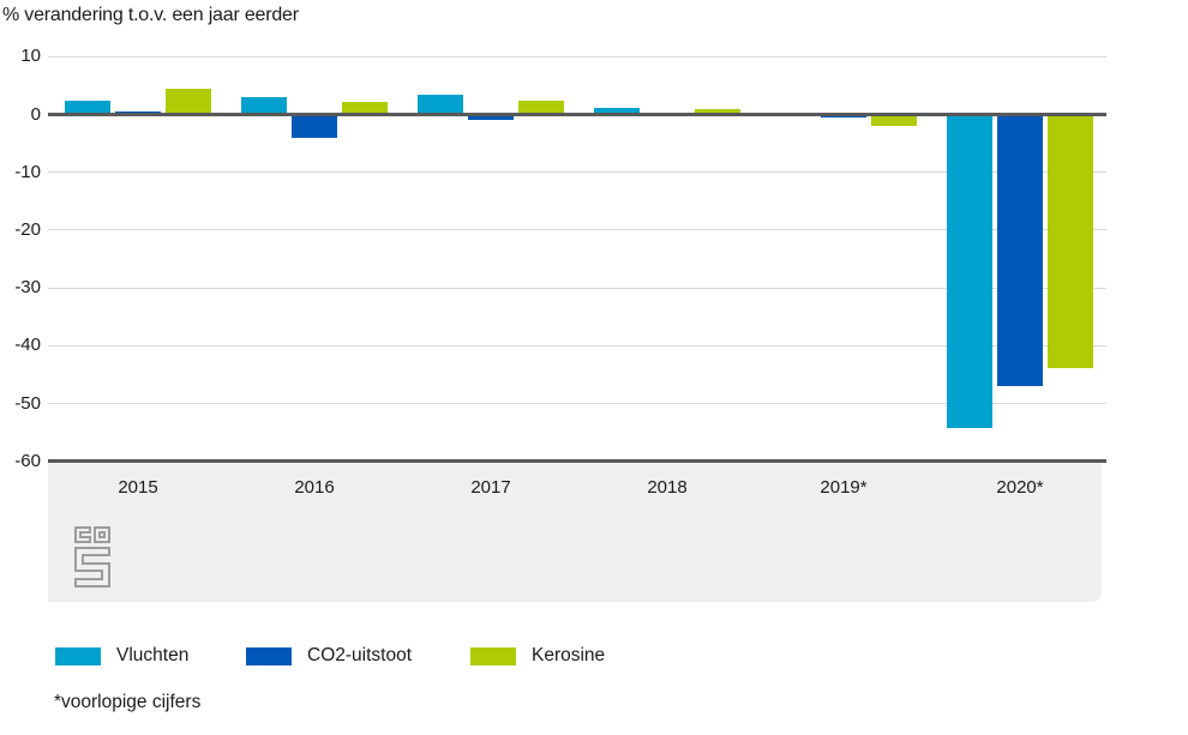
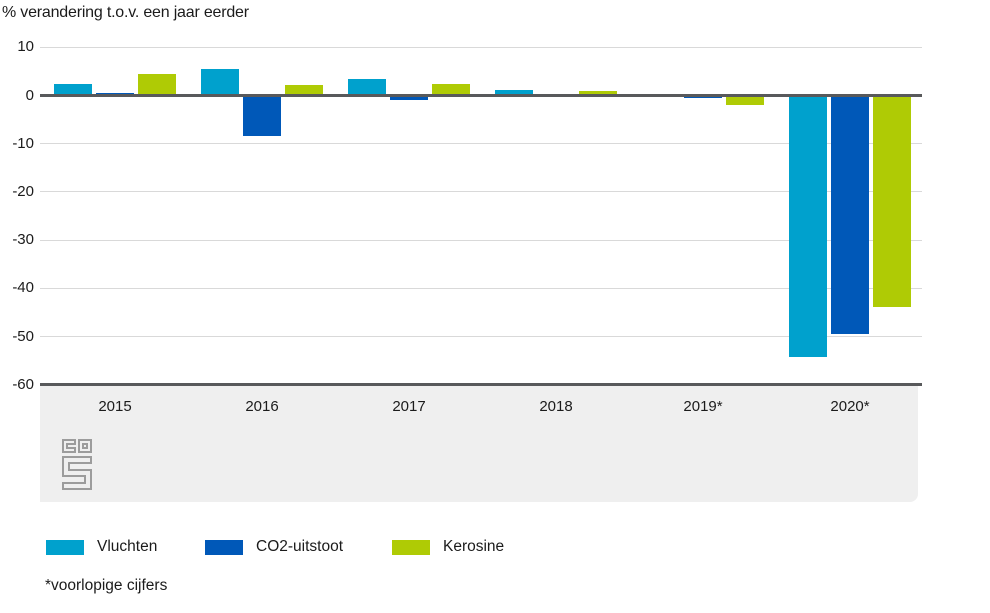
Vluchten/2016: 3 -> 6
CO2-uitstoot/2016: -4 -> -8
CO2-uitstoot/2020*: -47 -> -49
